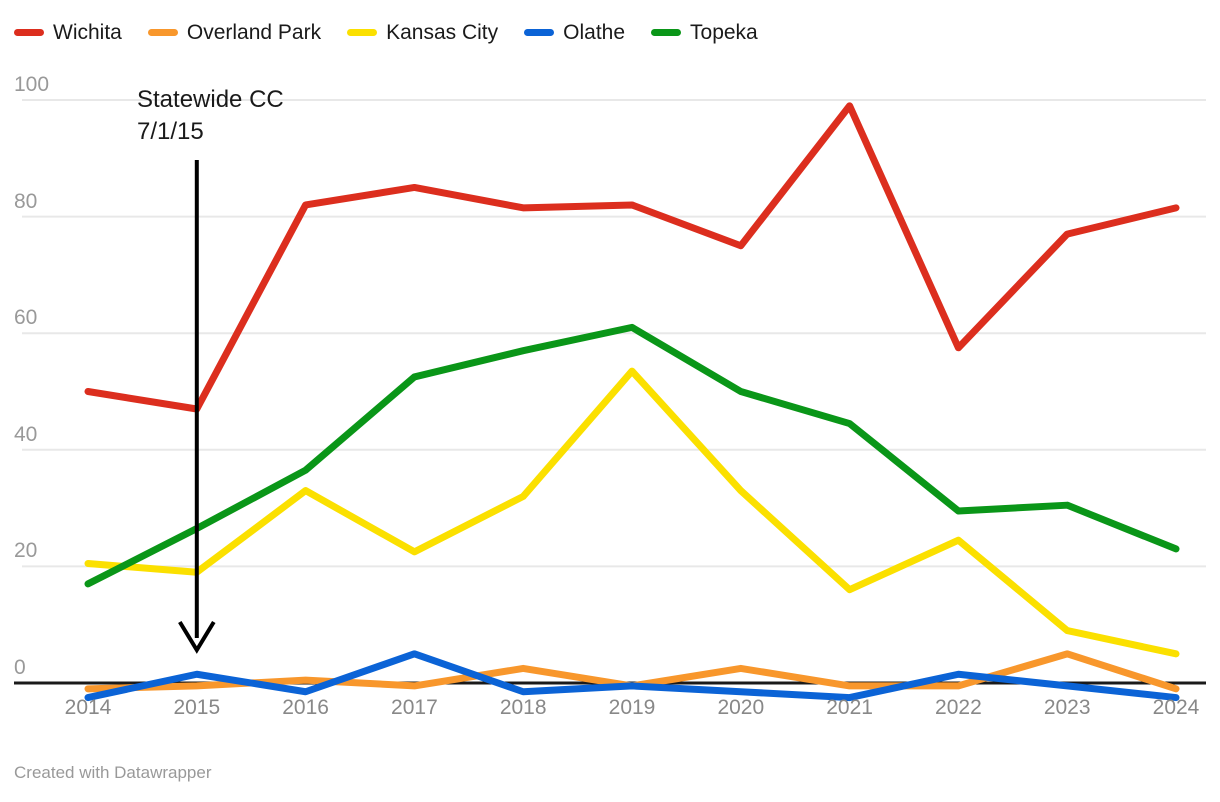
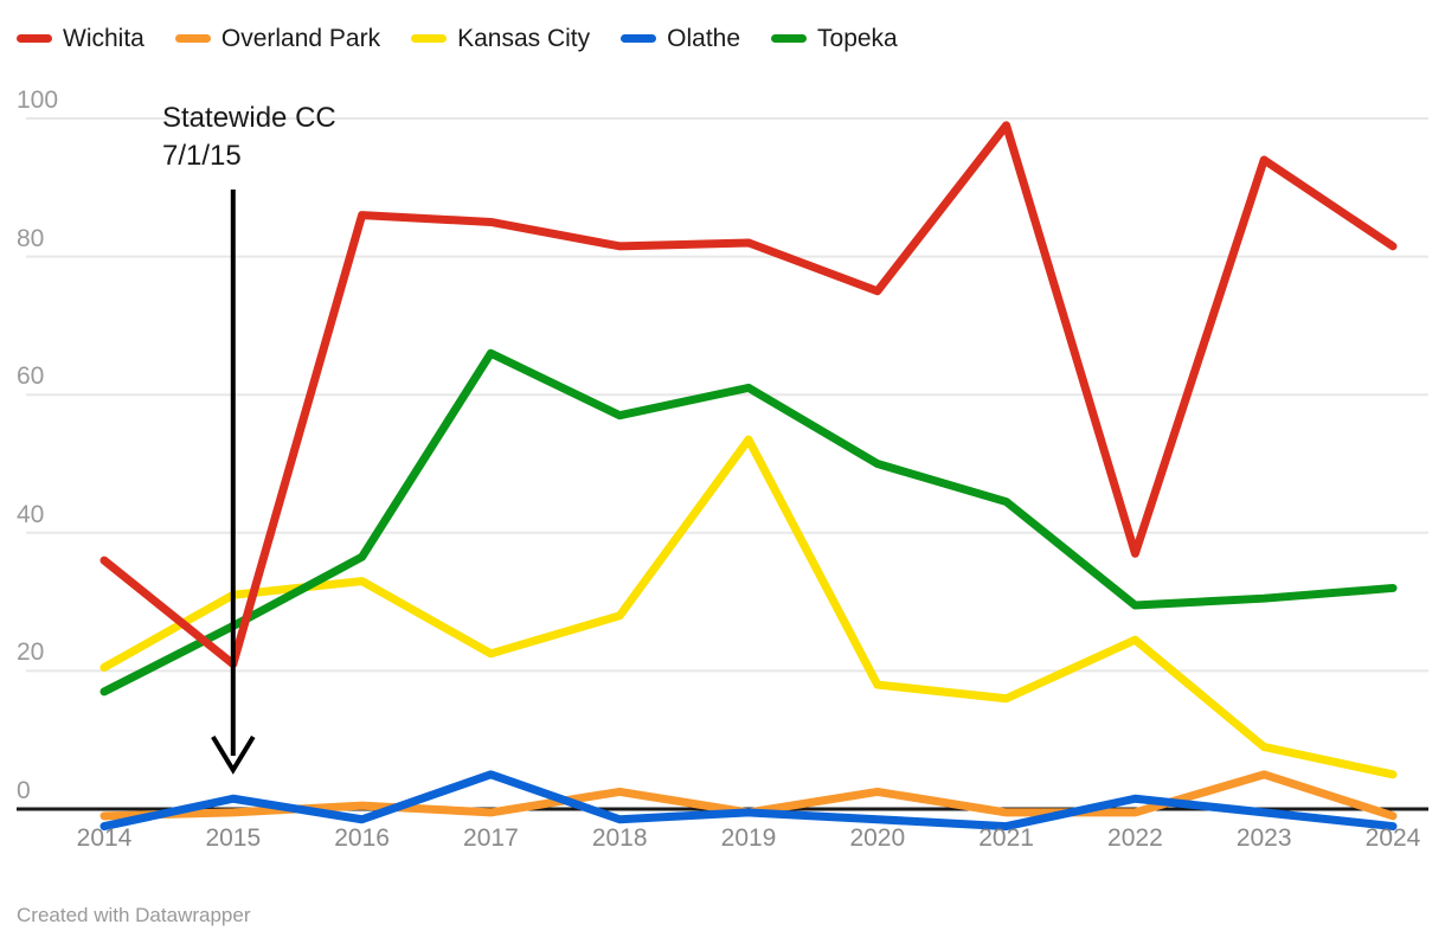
Wichita/2014: 50 -> 36
Wichita/2015: 47 -> 21
Kansas City/2015: 19 -> 31
Wichita/2016: 82 -> 86
Topeka/2017: 52 -> 66
Kansas City/2018: 32 -> 28
Kansas City/2020: 33 -> 18
Wichita/2022: 58 -> 37
Wichita/2023: 77 -> 94
Topeka/2024: 23 -> 32
